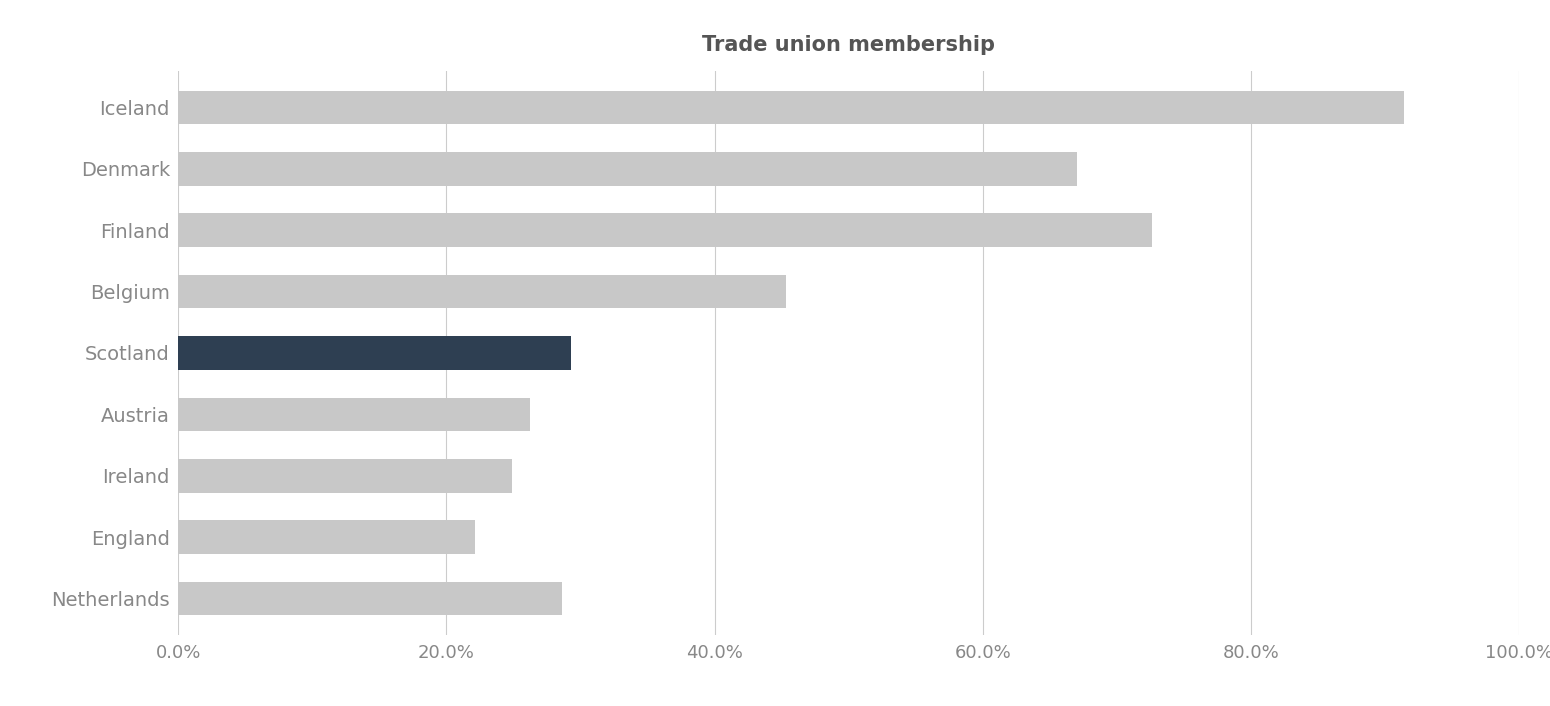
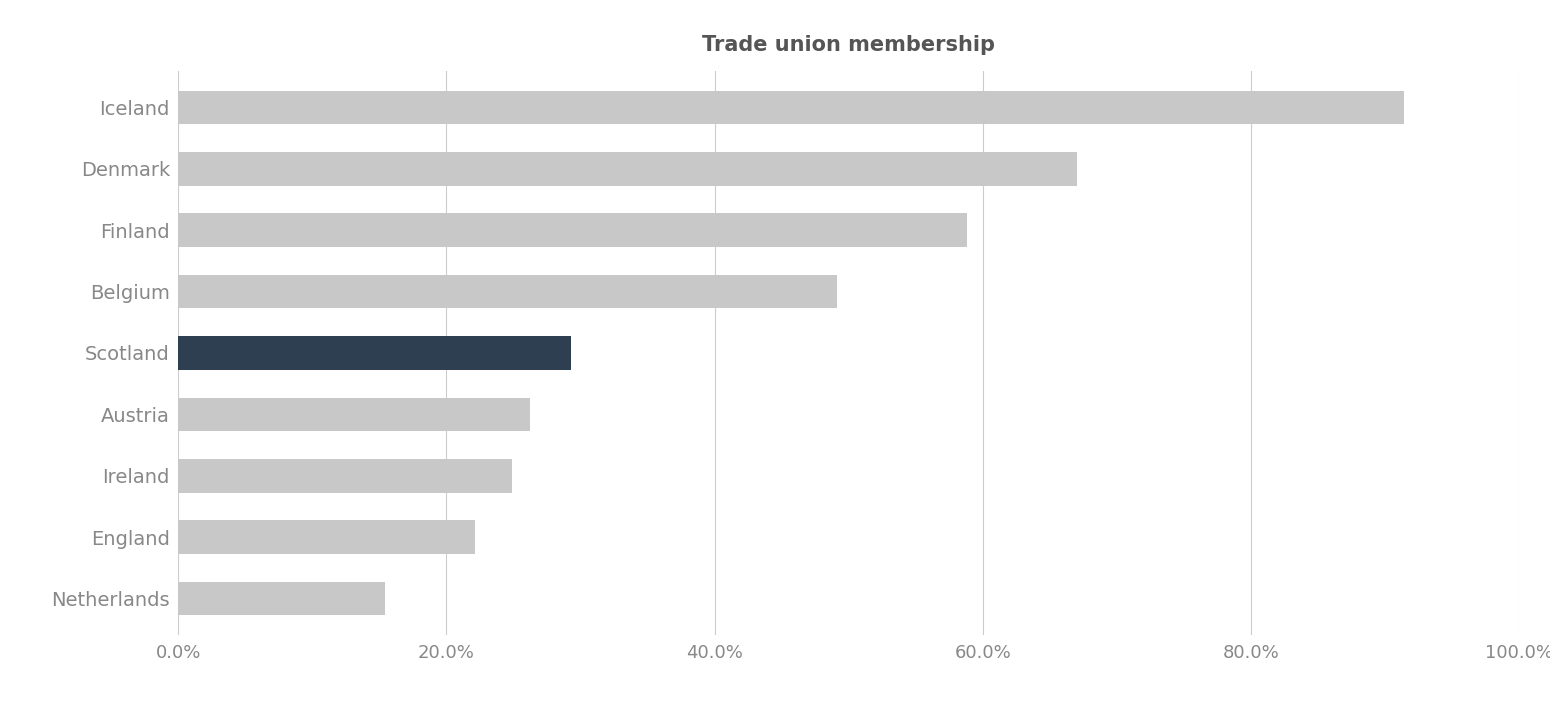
Finland: 72.6% -> 58.8%
Belgium: 45.3% -> 49.1%
Netherlands: 28.6% -> 15.4%
